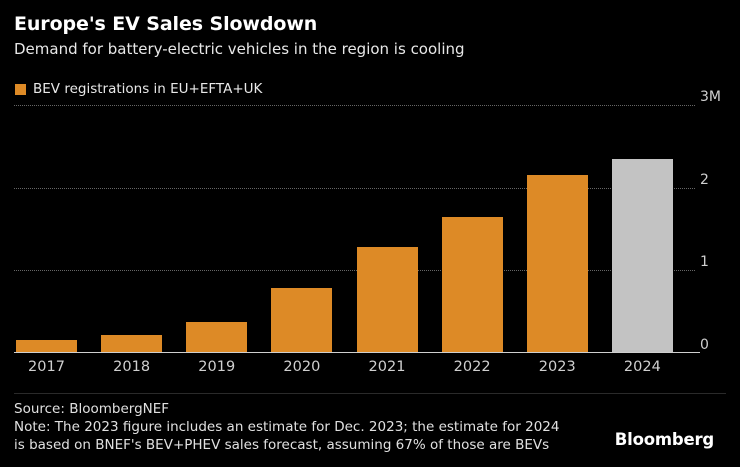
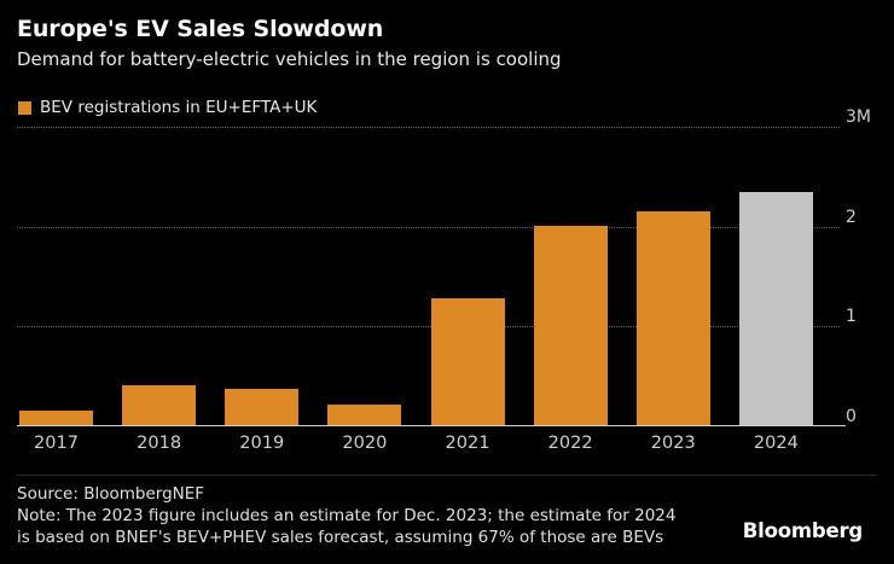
2018: 0.2M -> 0.4M
2020: 0.8M -> 0.2M
2022: 1.6M -> 2.0M
